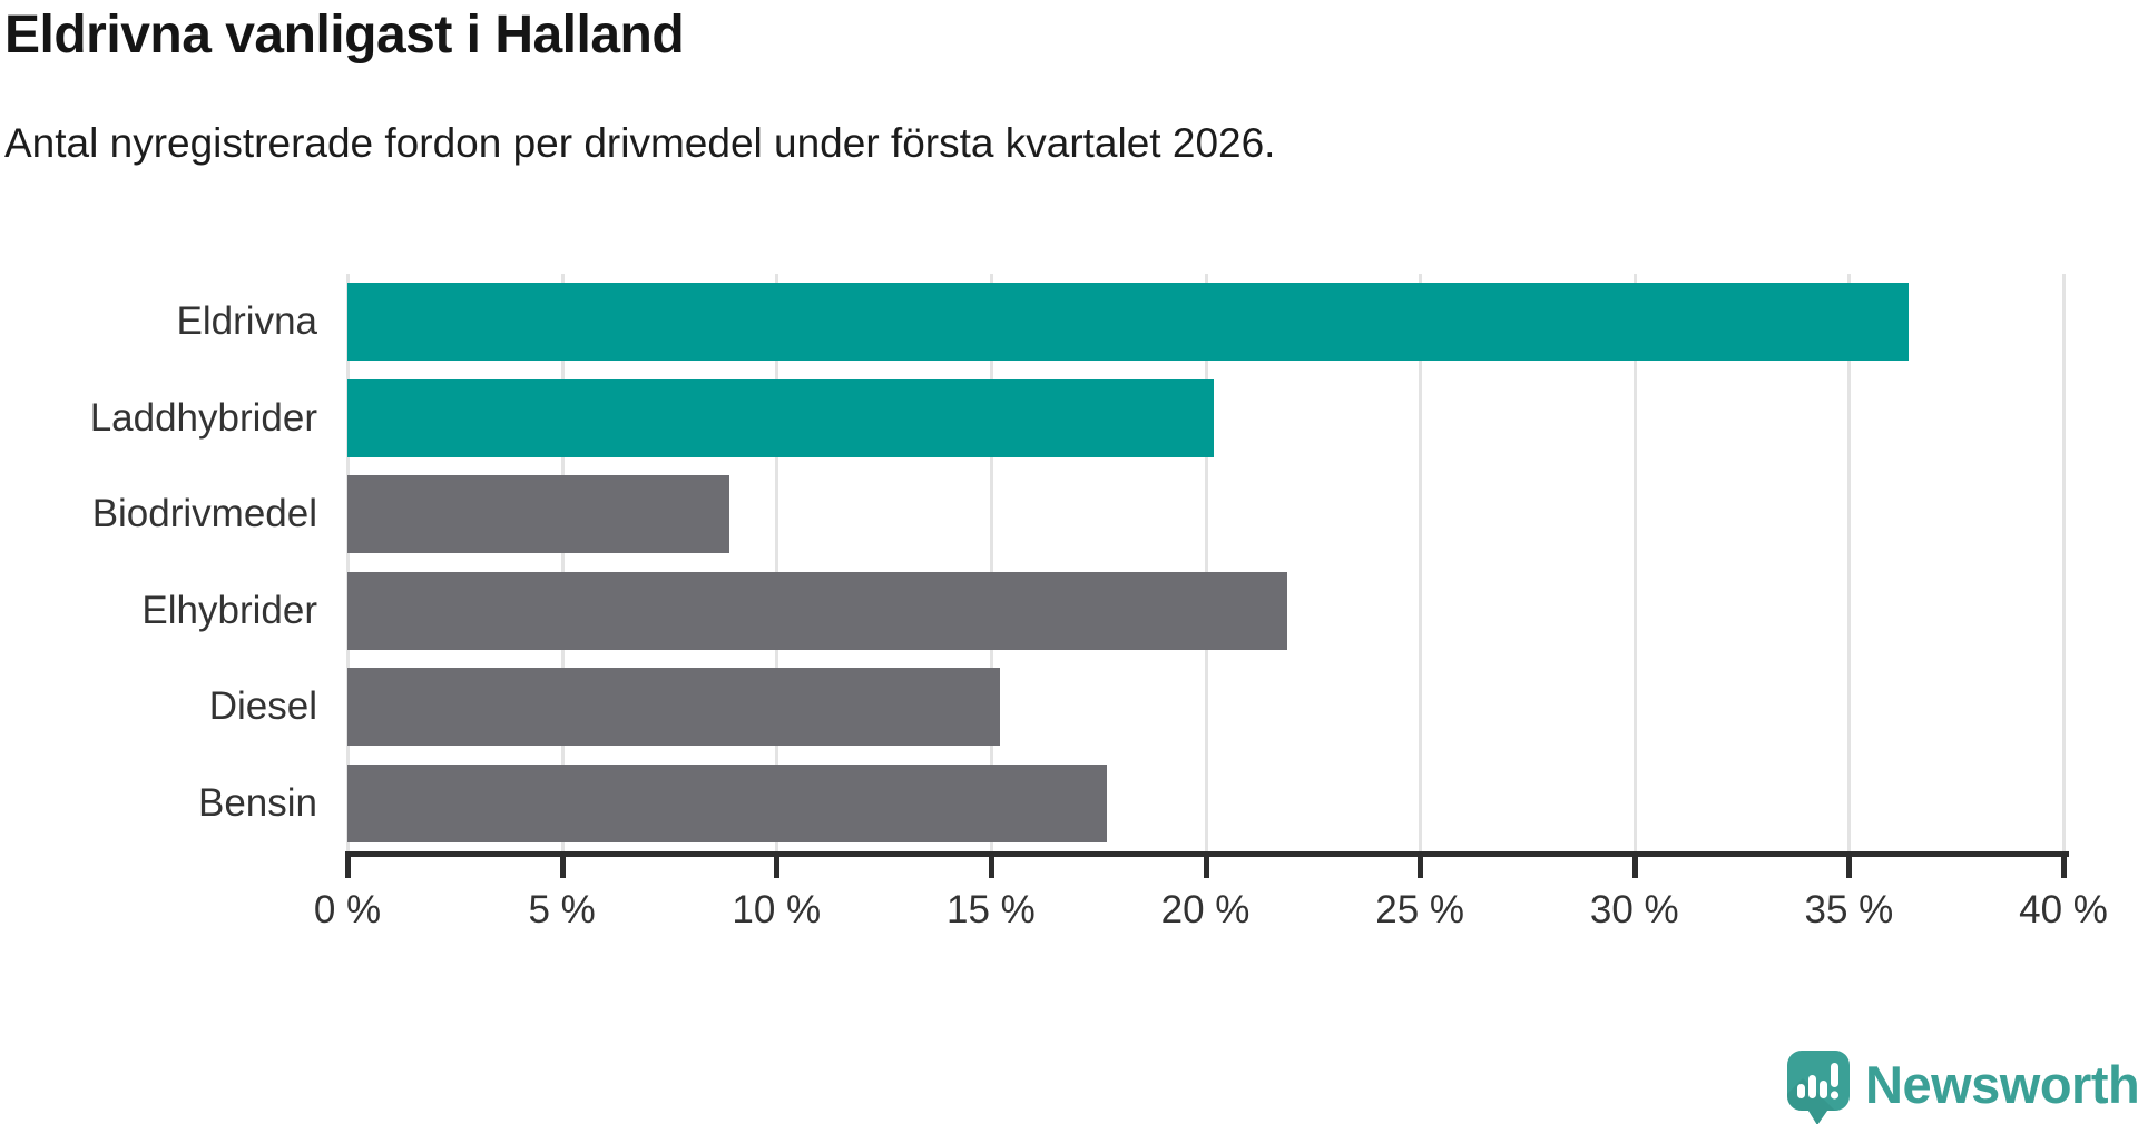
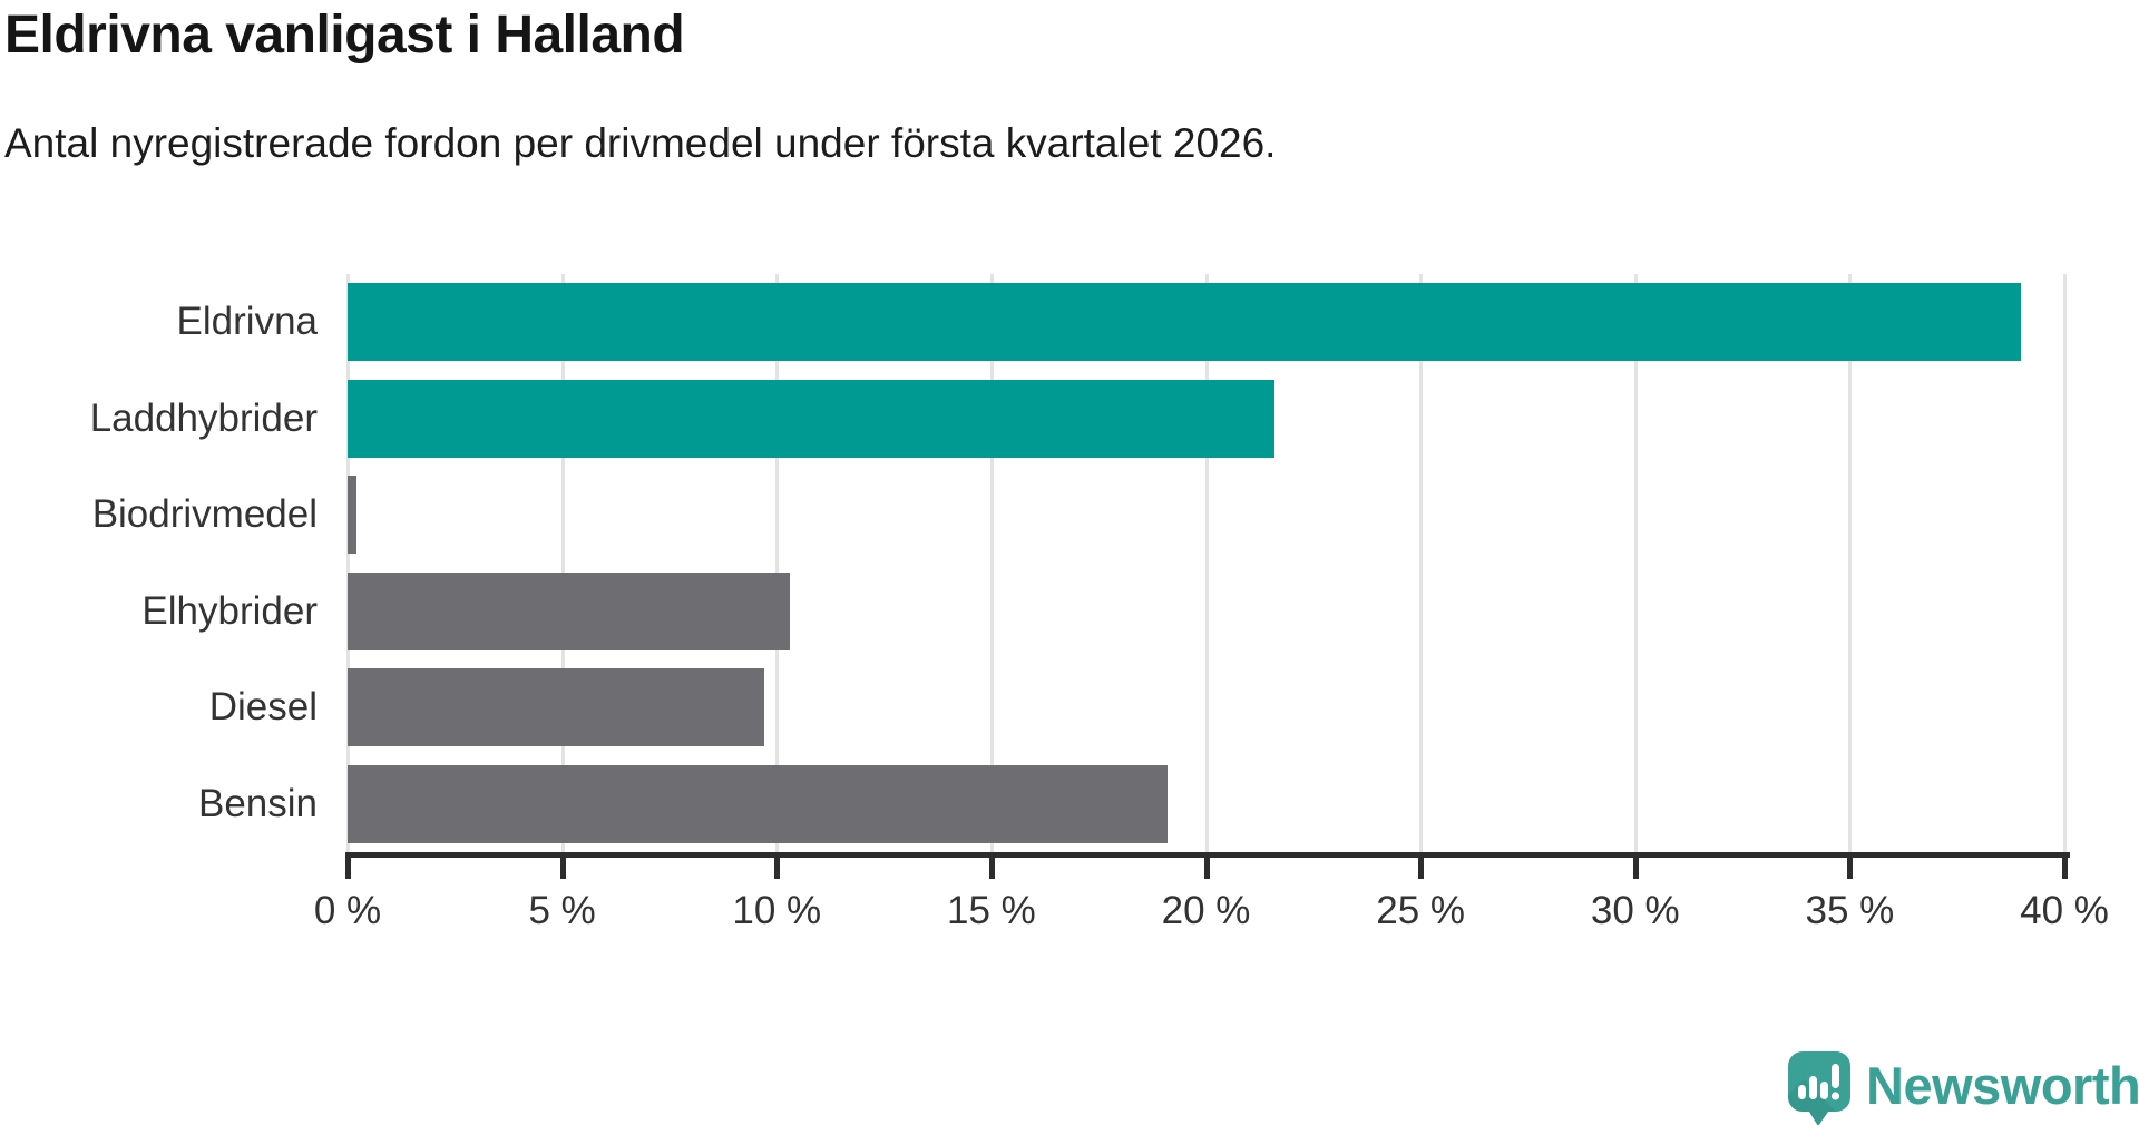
Eldrivna: 36.4% -> 39.0%
Laddhybrider: 20.2% -> 21.6%
Biodrivmedel: 8.9% -> 0.2%
Elhybrider: 21.9% -> 10.3%
Diesel: 15.2% -> 9.7%
Bensin: 17.7% -> 19.1%
